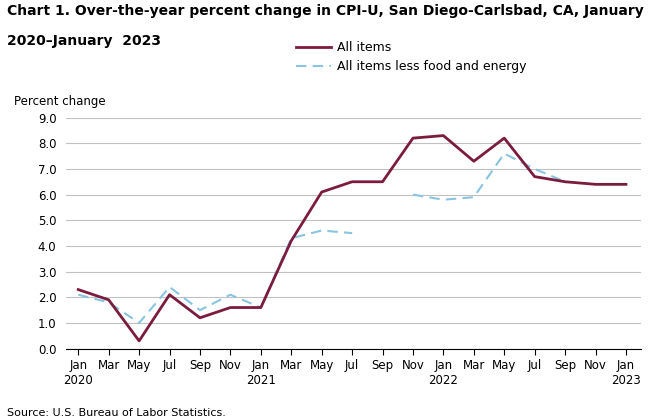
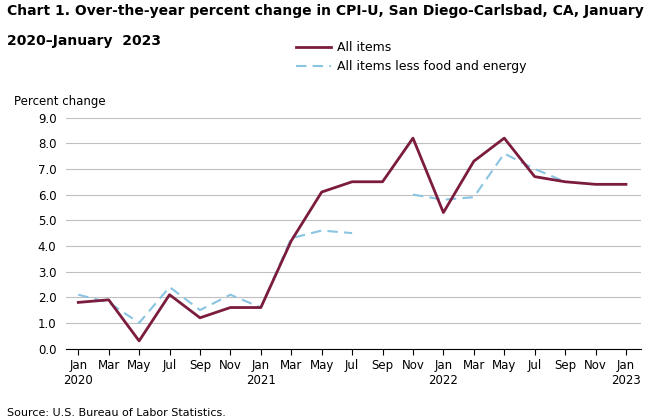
All items/Jan 2020: 2.3 -> 1.8
All items/Jan 2022: 8.3 -> 5.3
